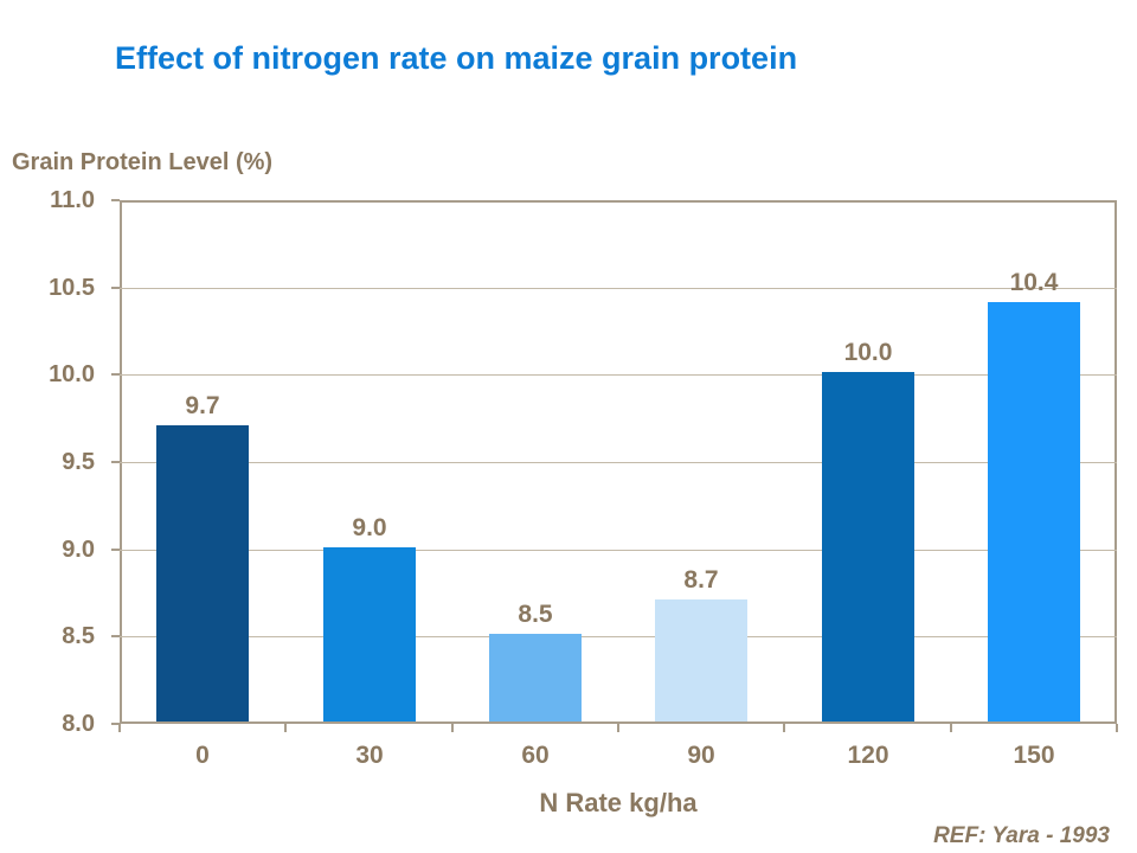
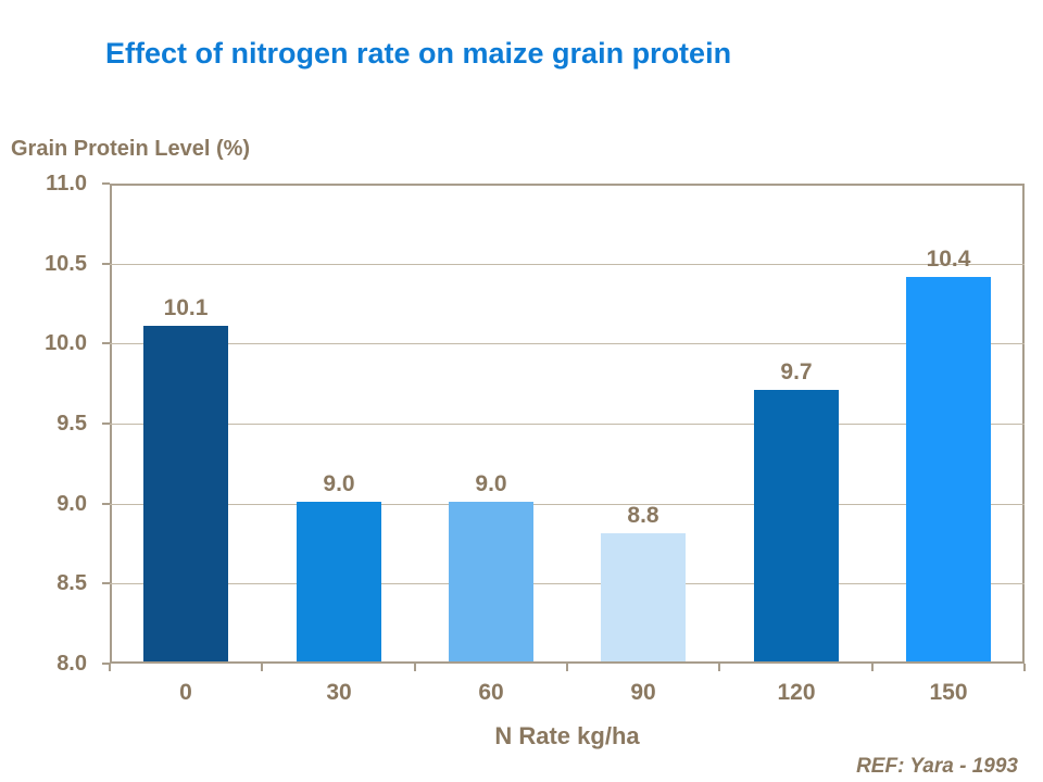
0: 9.7 -> 10.1
60: 8.5 -> 9.0
90: 8.7 -> 8.8
120: 10.0 -> 9.7
